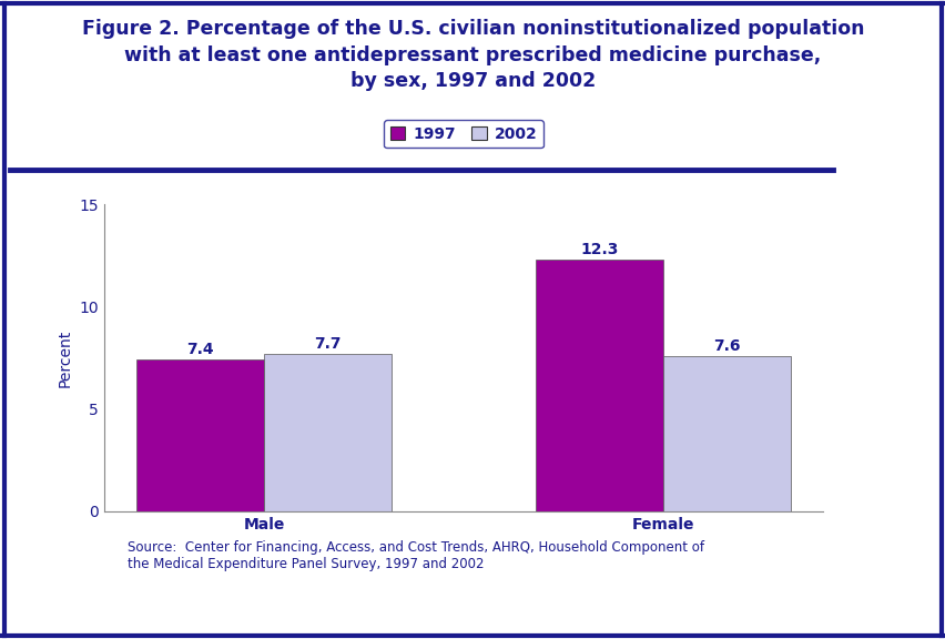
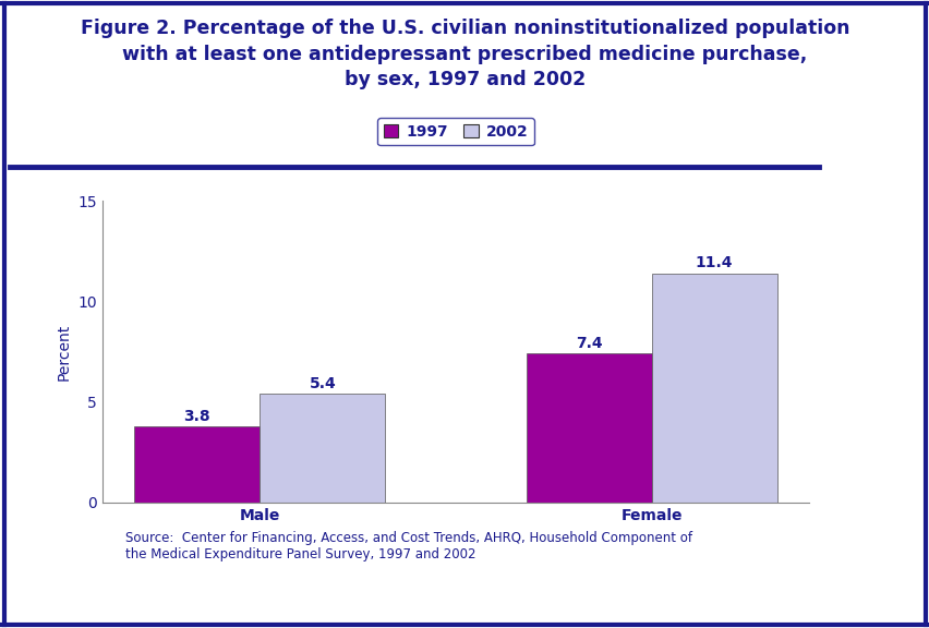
1997/Male: 7.4 -> 3.8
2002/Male: 7.7 -> 5.4
1997/Female: 12.3 -> 7.4
2002/Female: 7.6 -> 11.4
